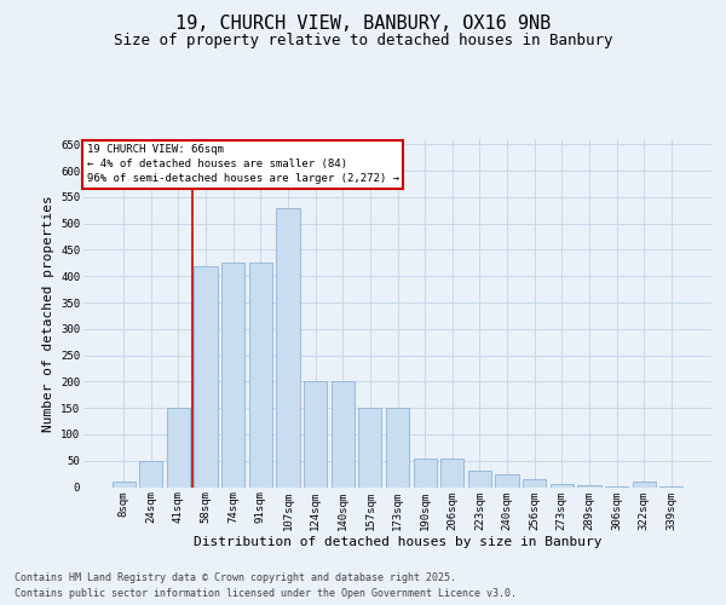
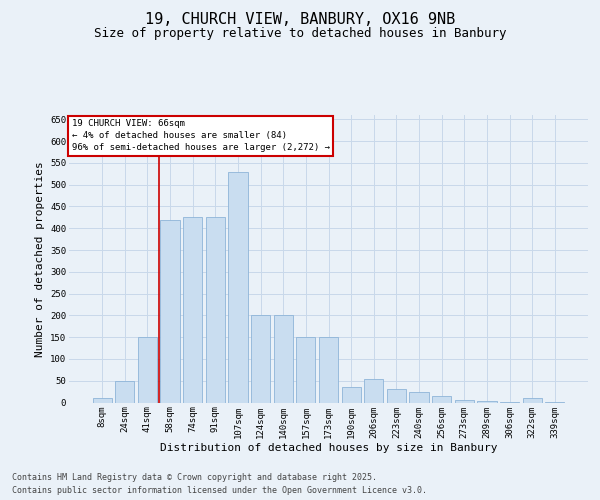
190sqm: 55 -> 35
